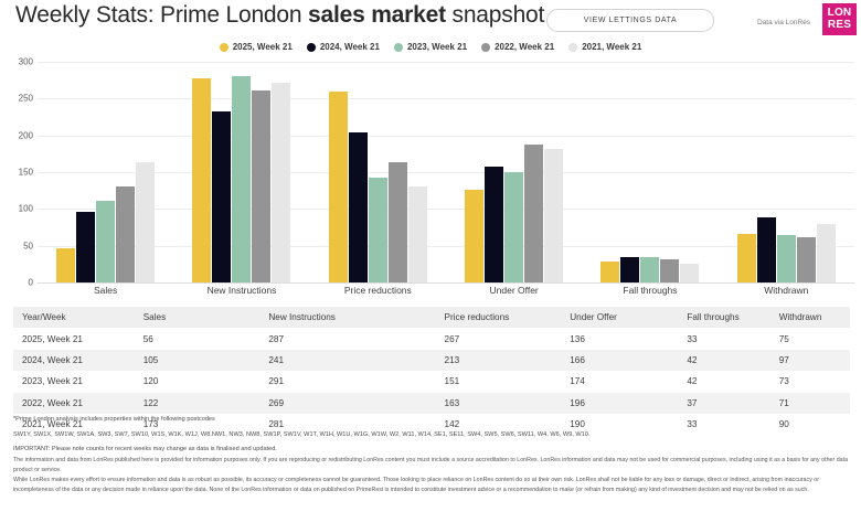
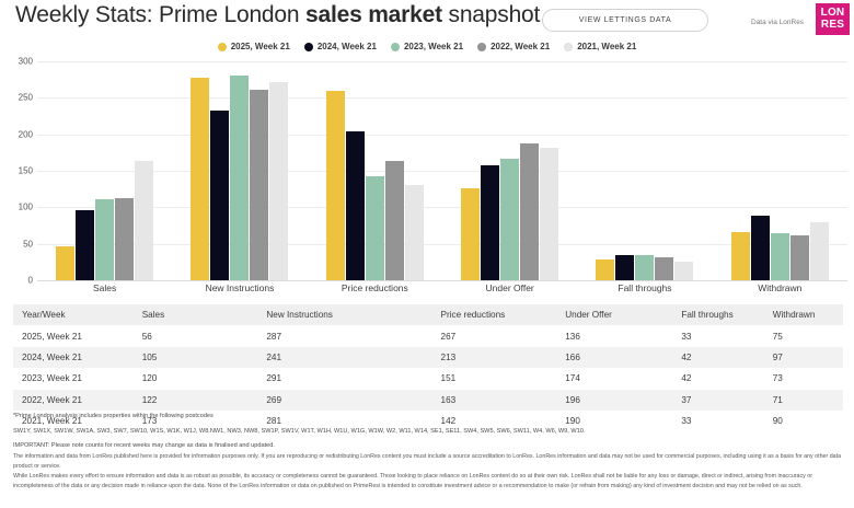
2022, Week 21/Sales: 130 -> 110
2023, Week 21/Under Offer: 150 -> 170
